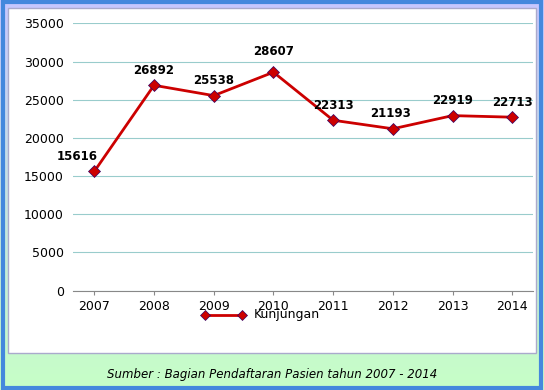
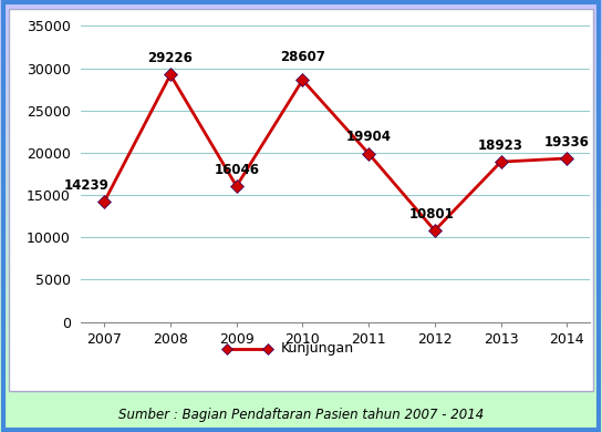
2007: 15616 -> 14239
2008: 26892 -> 29226
2009: 25538 -> 16046
2011: 22313 -> 19904
2012: 21193 -> 10801
2013: 22919 -> 18923
2014: 22713 -> 19336
